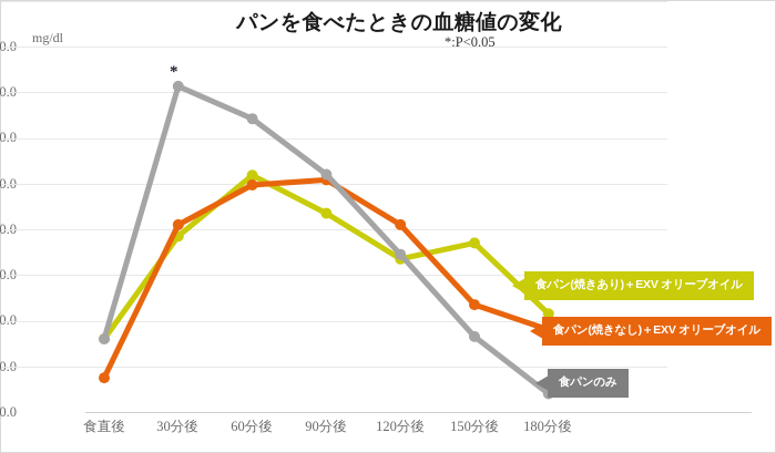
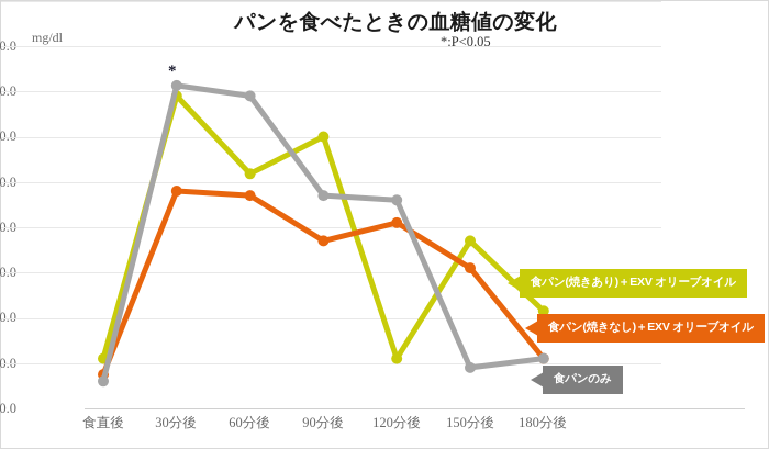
食パン(焼きあり)＋EXV オリーブオイル/食直後: 96 -> 91
食パンのみ/食直後: 96 -> 86
食パン(焼きあり)＋EXV オリーブオイル/30分後: 118 -> 149
食パン(焼きなし)＋EXV オリーブオイル/30分後: 121 -> 128
食パン(焼きなし)＋EXV オリーブオイル/60分後: 130 -> 127
食パンのみ/60分後: 144 -> 149
食パン(焼きあり)＋EXV オリーブオイル/90分後: 124 -> 140
食パン(焼きなし)＋EXV オリーブオイル/90分後: 131 -> 117
食パンのみ/90分後: 132 -> 127
食パン(焼きあり)＋EXV オリーブオイル/120分後: 114 -> 91
食パンのみ/120分後: 114 -> 126
食パン(焼きなし)＋EXV オリーブオイル/150分後: 104 -> 111
食パンのみ/150分後: 96 -> 89
食パン(焼きなし)＋EXV オリーブオイル/180分後: 98 -> 91
食パンのみ/180分後: 84 -> 91
